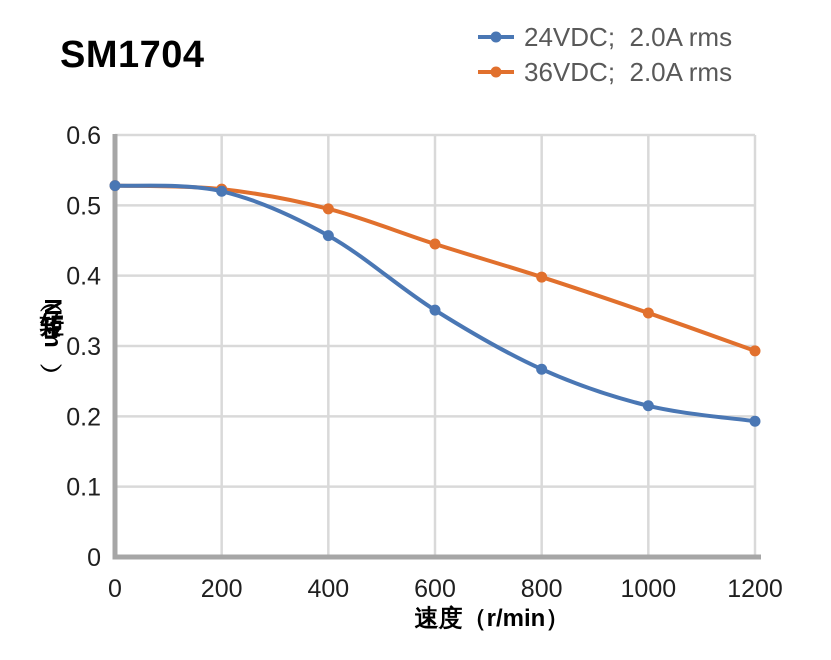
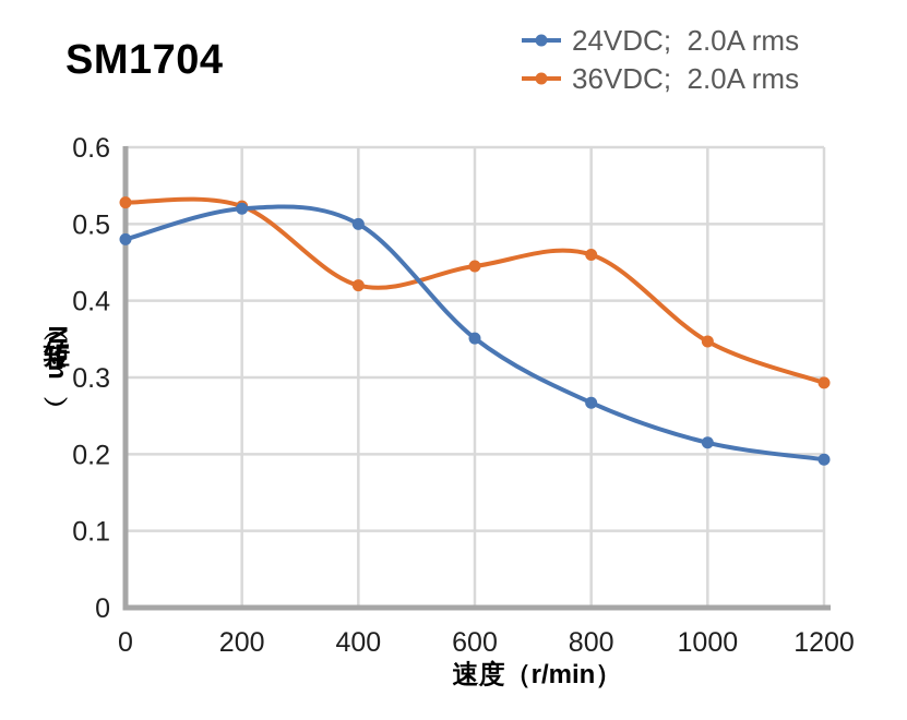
24VDC; 2.0A rms/0: 0.53 -> 0.48
24VDC; 2.0A rms/400: 0.46 -> 0.50
36VDC; 2.0A rms/400: 0.49 -> 0.42
36VDC; 2.0A rms/800: 0.40 -> 0.46
